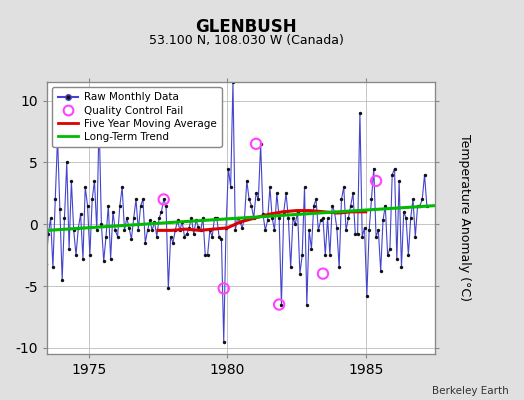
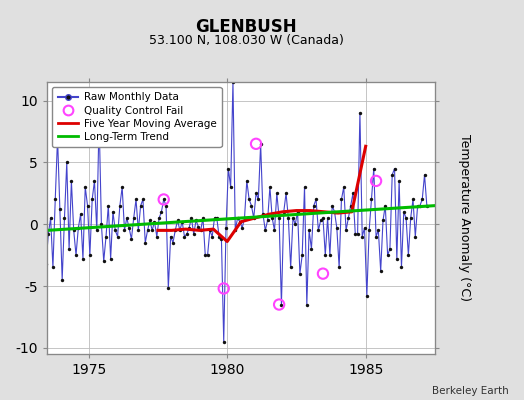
Five Year Moving Average/1980: -0.3 -> -1.4
Five Year Moving Average/1985: 1.0 -> 6.3
